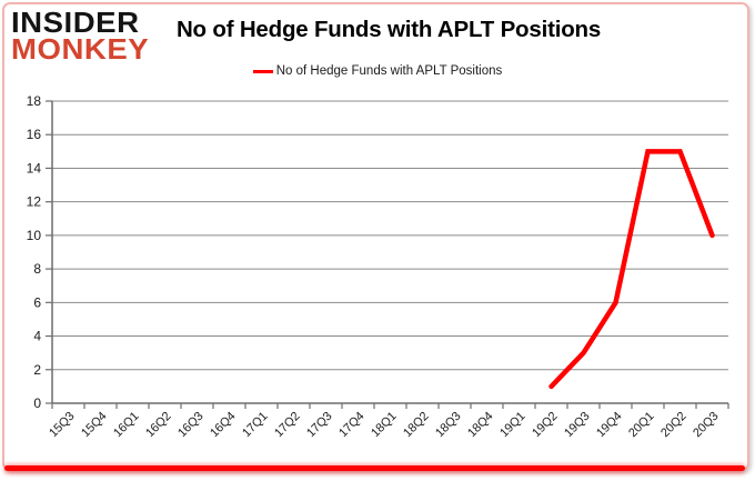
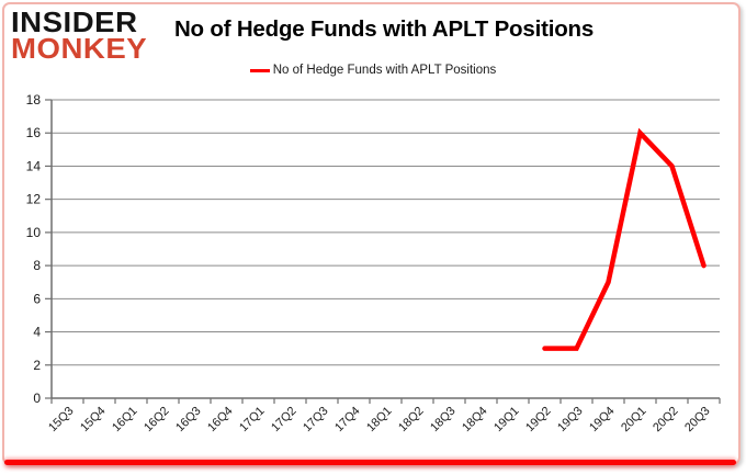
19Q2: 1 -> 3
19Q4: 6 -> 7
20Q1: 15 -> 16
20Q2: 15 -> 14
20Q3: 10 -> 8
